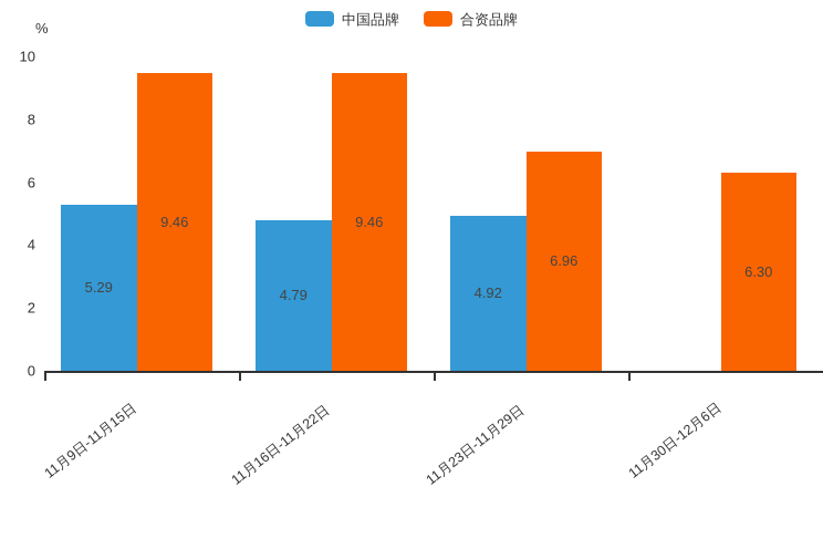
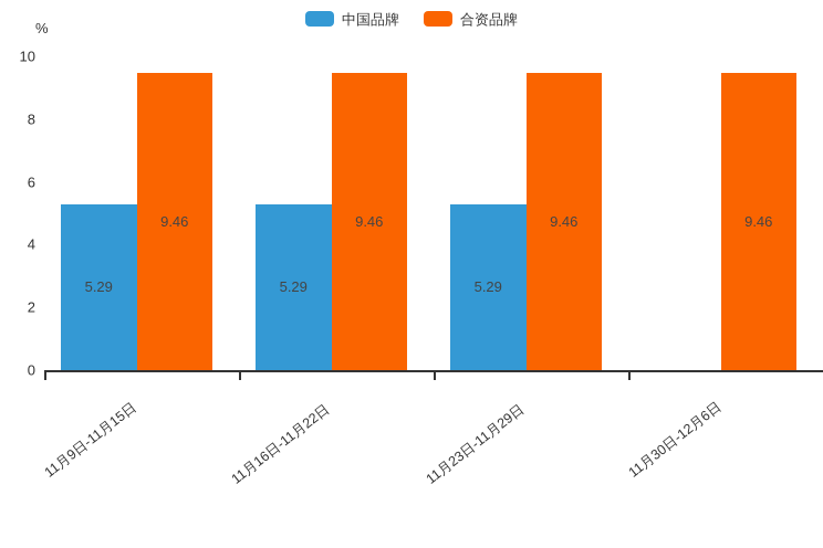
中国品牌/11月16日-11月22日: 4.79 -> 5.29
中国品牌/11月23日-11月29日: 4.92 -> 5.29
合资品牌/11月23日-11月29日: 6.96 -> 9.46
合资品牌/11月30日-12月6日: 6.30 -> 9.46
